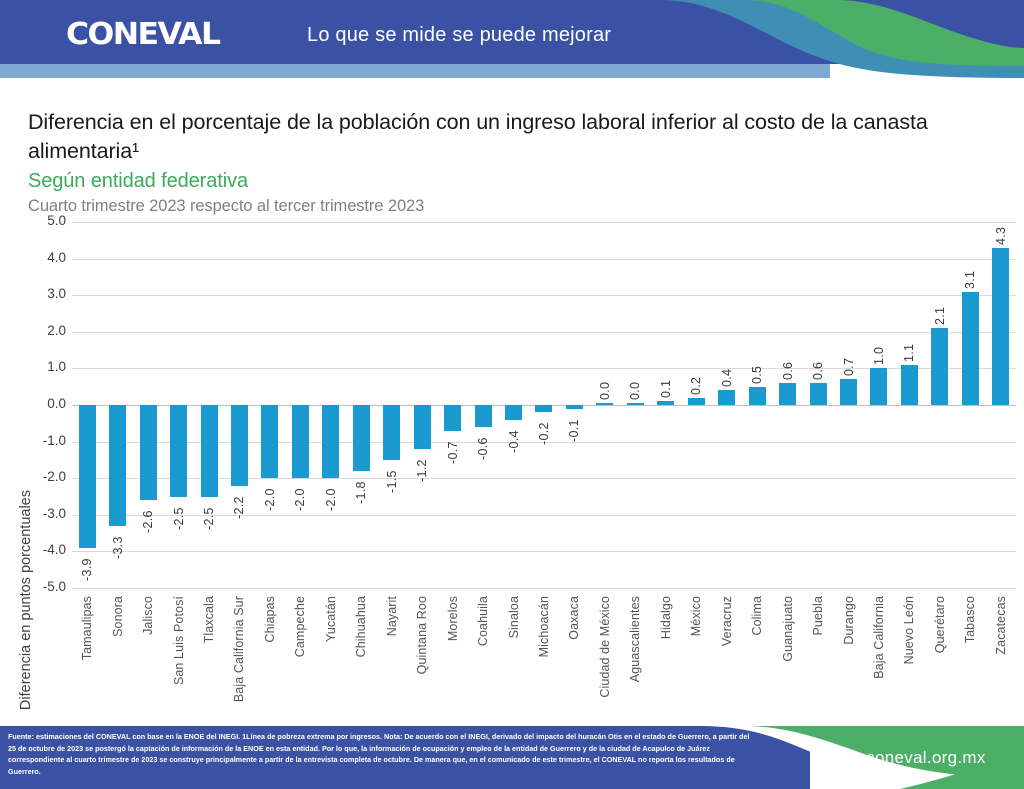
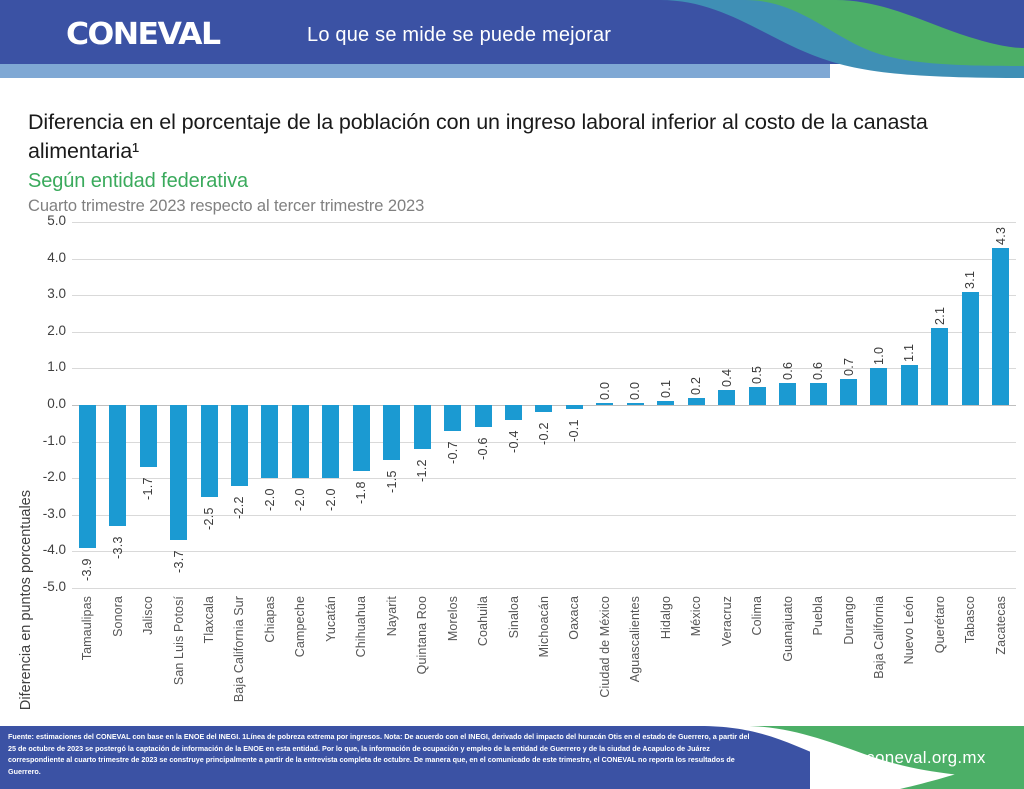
Jalisco: -2.6 -> -1.7
San Luis Potosí: -2.5 -> -3.7
